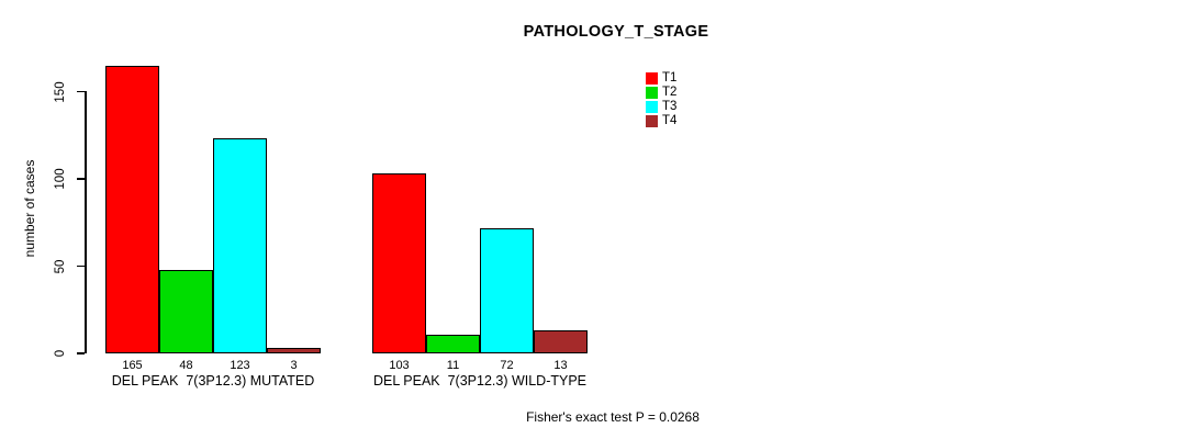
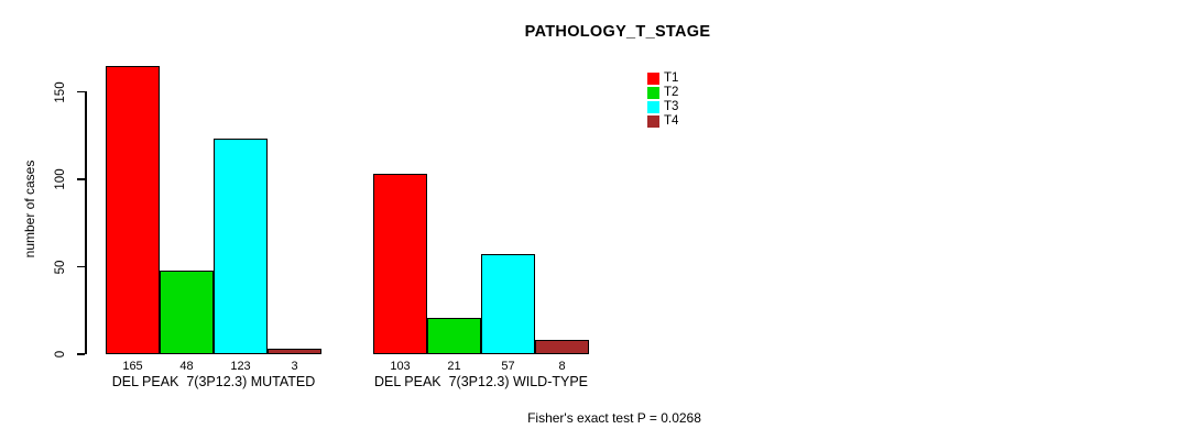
T2/DEL PEAK 7(3P12.3) WILD-TYPE: 11 -> 21
T3/DEL PEAK 7(3P12.3) WILD-TYPE: 72 -> 57
T4/DEL PEAK 7(3P12.3) WILD-TYPE: 13 -> 8
